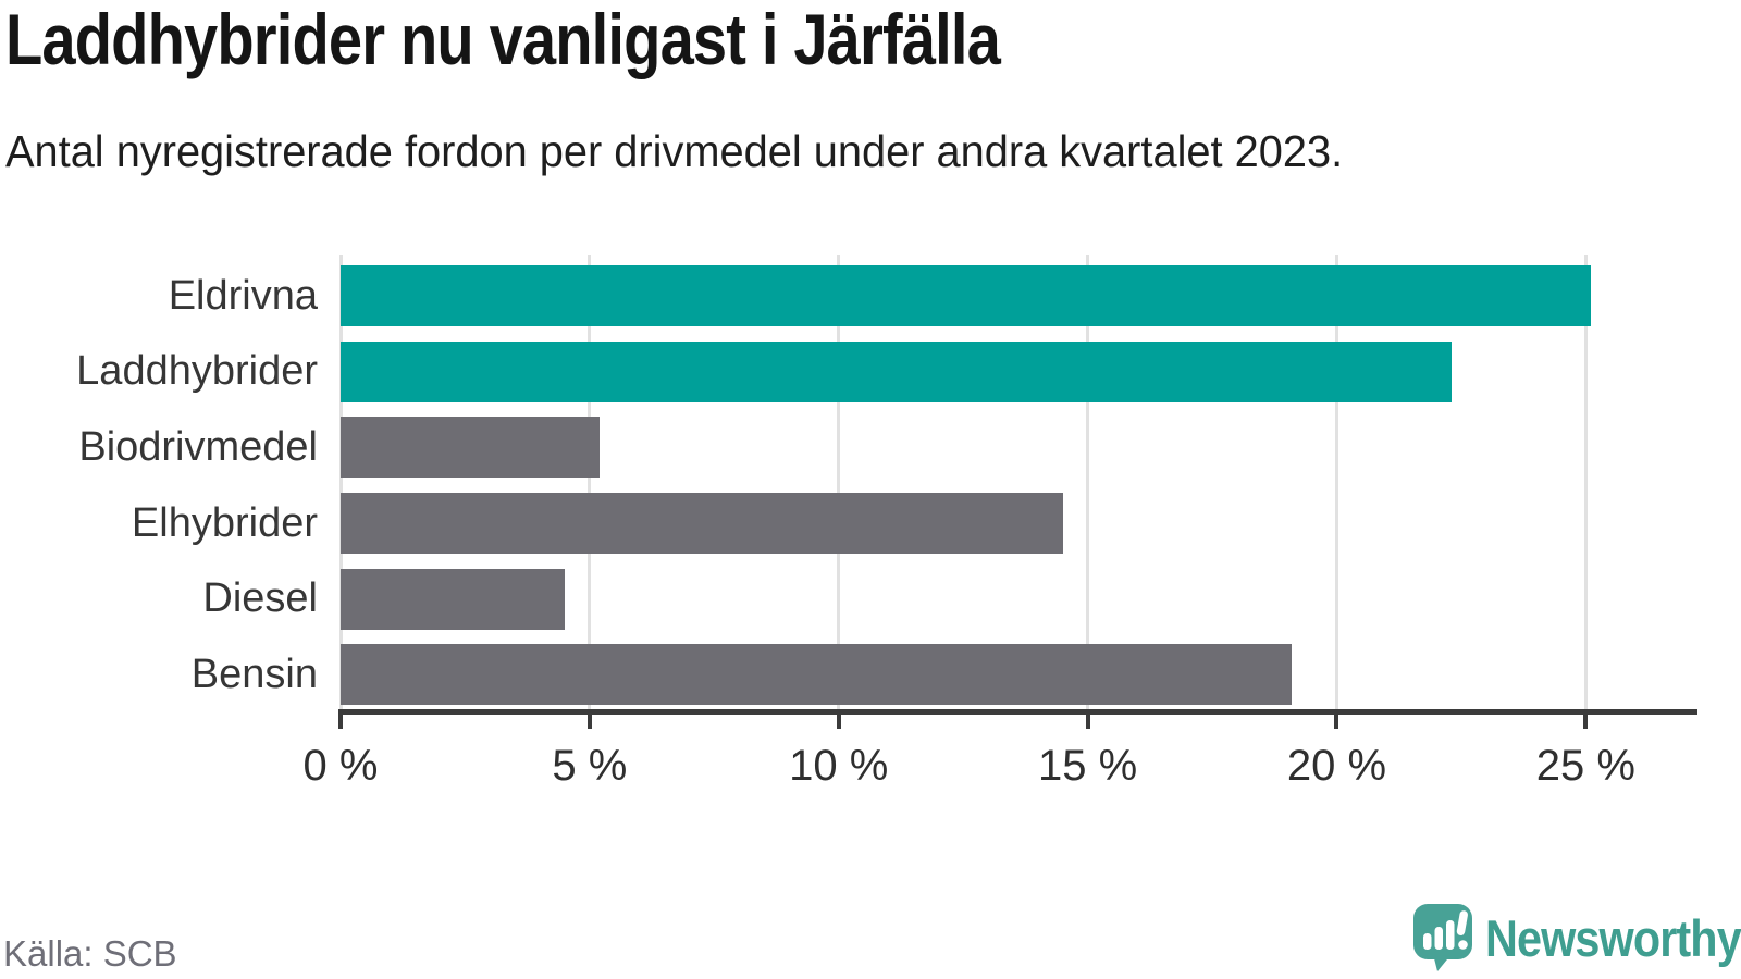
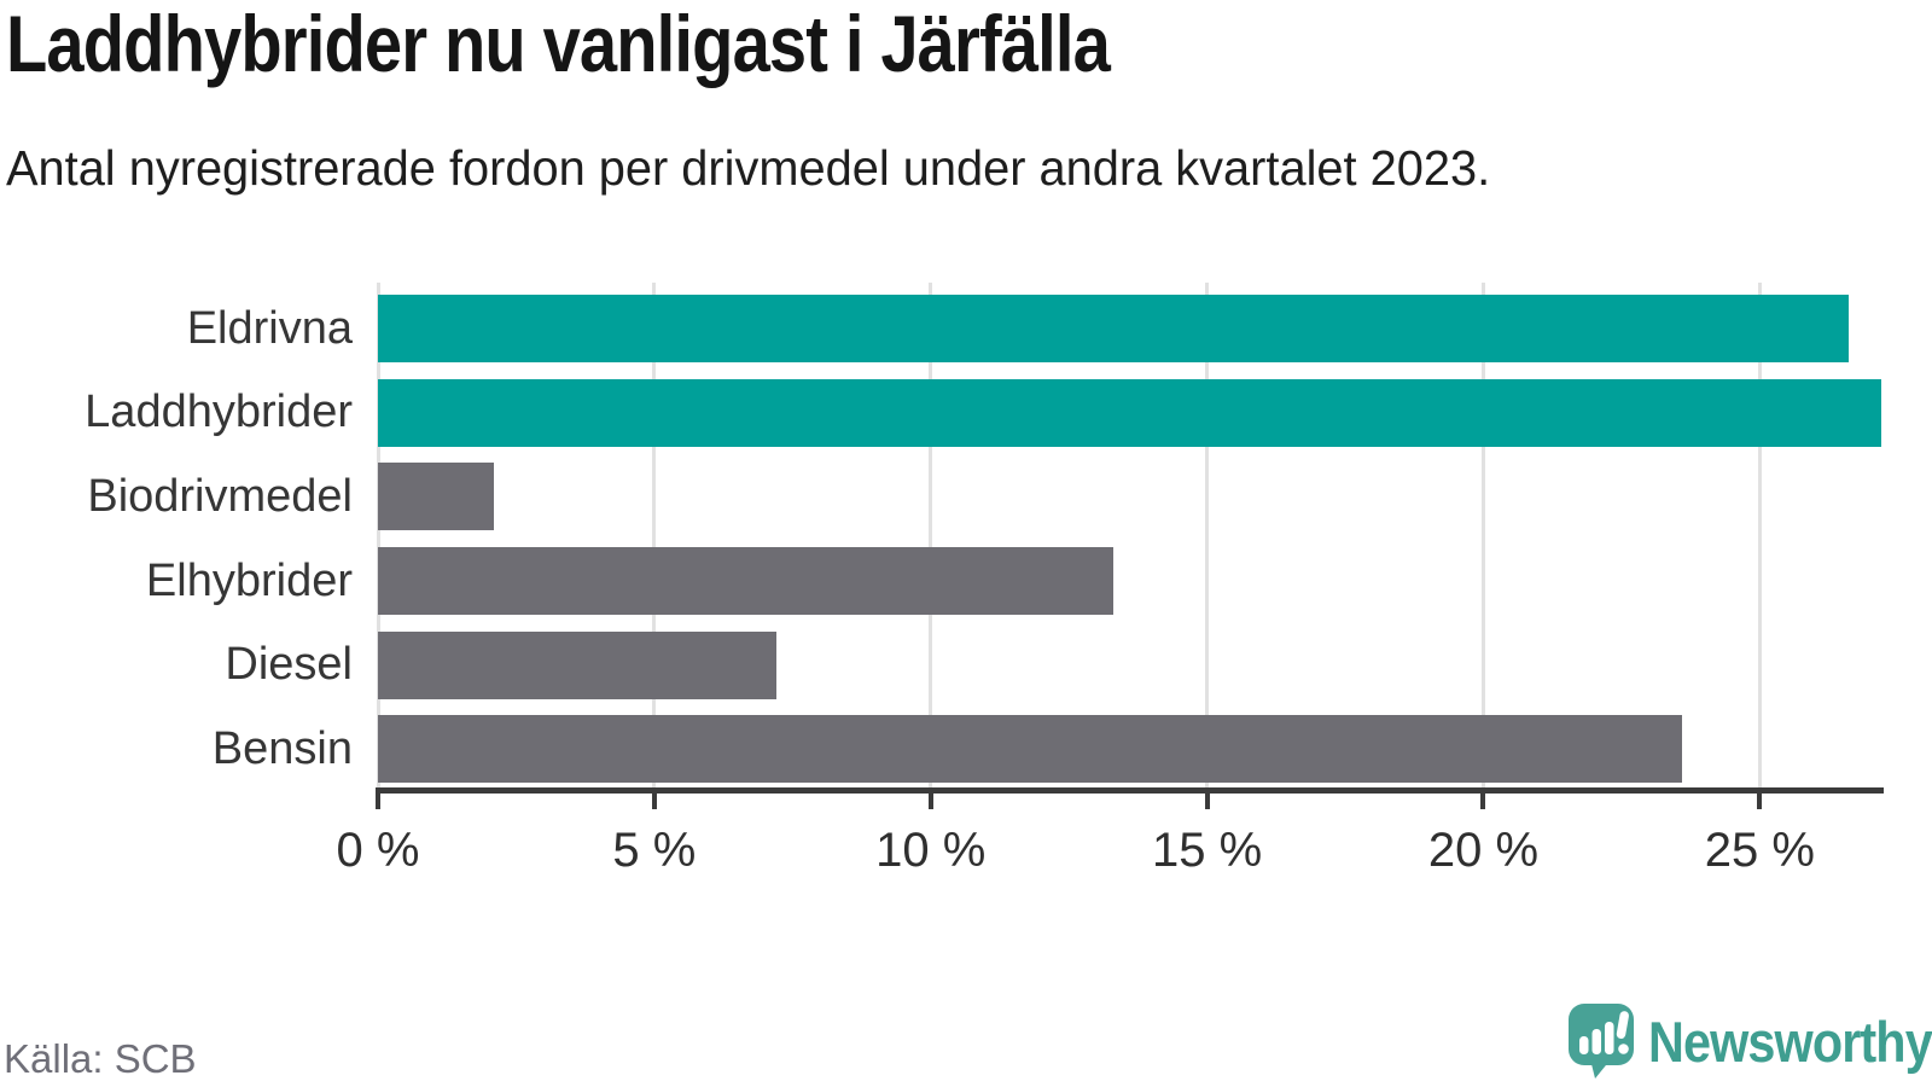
Eldrivna: 25.1% -> 26.6%
Laddhybrider: 22.3% -> 27.2%
Biodrivmedel: 5.2% -> 2.1%
Elhybrider: 14.5% -> 13.3%
Diesel: 4.5% -> 7.2%
Bensin: 19.1% -> 23.6%
